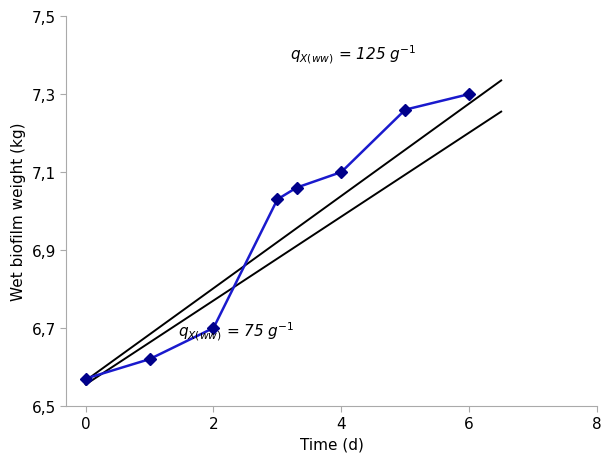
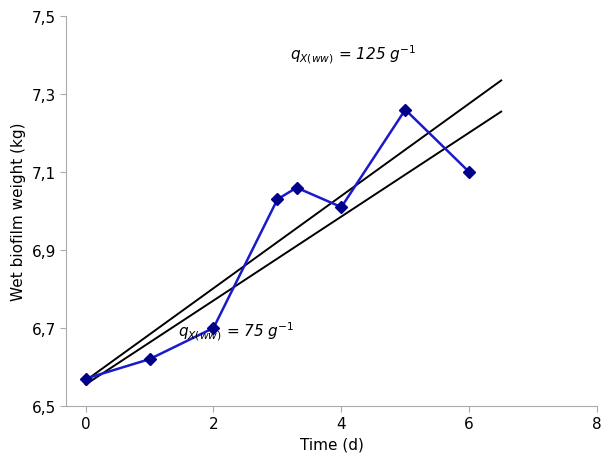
4: 7,10 -> 7,01
6: 7,30 -> 7,10
